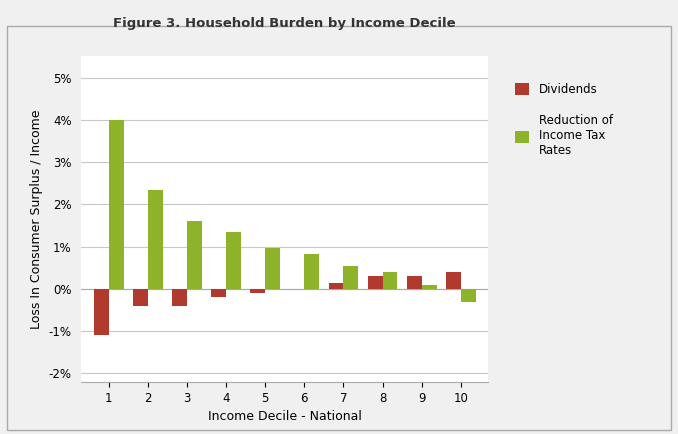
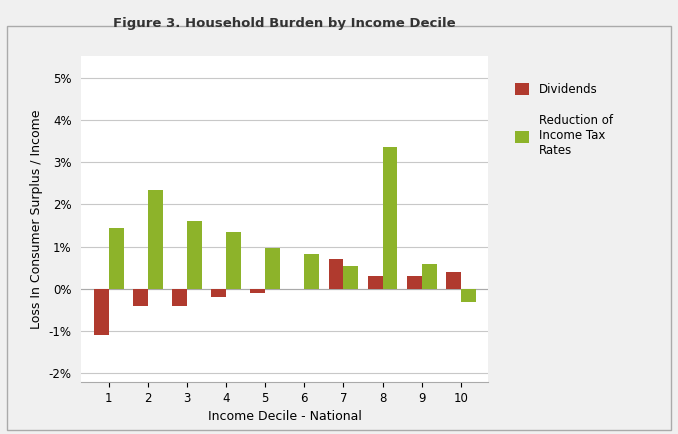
Reduction of Income Tax Rates/1: 4.00% -> 1.45%
Dividends/7: 0.15% -> 0.70%
Reduction of Income Tax Rates/8: 0.40% -> 3.35%
Reduction of Income Tax Rates/9: 0.10% -> 0.60%
